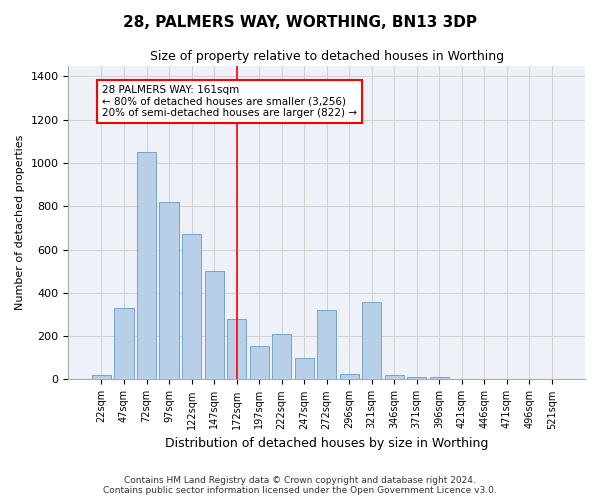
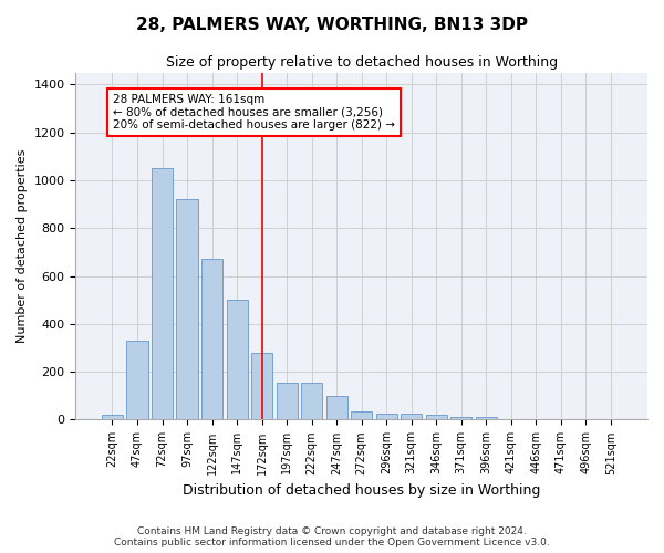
97sqm: 820 -> 920
222sqm: 210 -> 155
272sqm: 320 -> 35
321sqm: 360 -> 25
